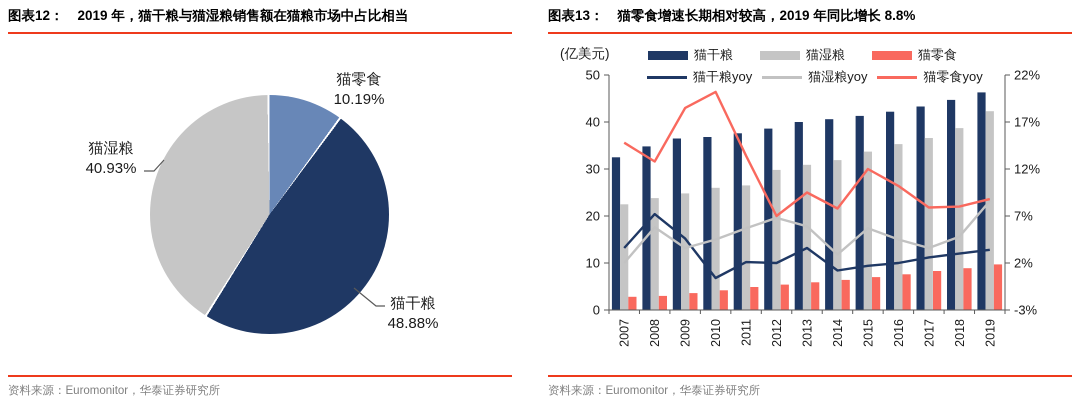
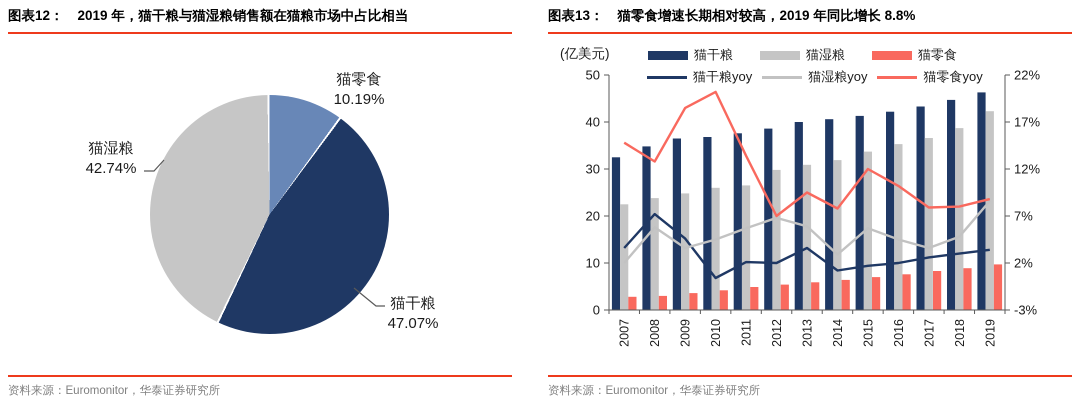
2019 年，猫干粮与猫湿粮销售额在猫粮市场中占比相当/猫干粮: 48.88% -> 47.07%
2019 年，猫干粮与猫湿粮销售额在猫粮市场中占比相当/猫湿粮: 40.93% -> 42.74%
